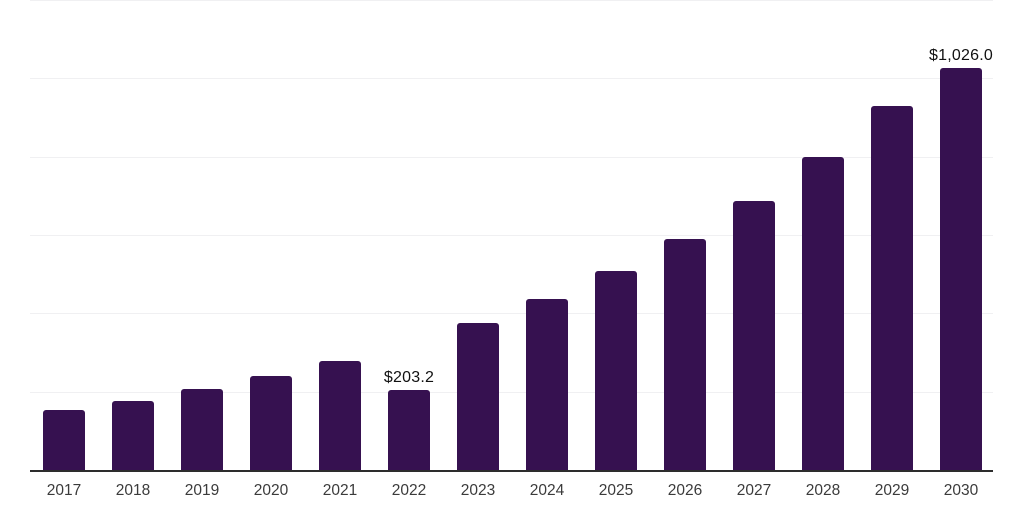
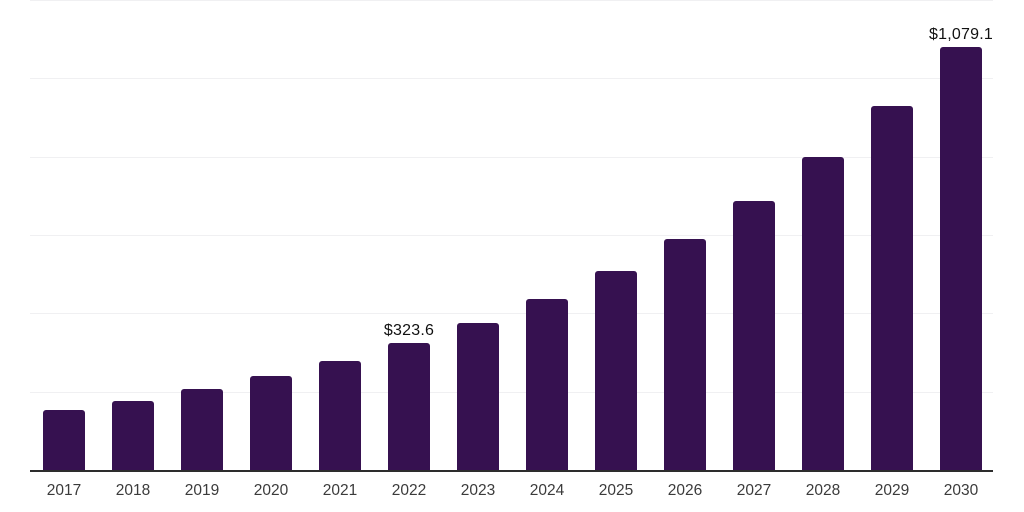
2022: $203.2 -> $323.6
2030: $1,026.0 -> $1,079.1
